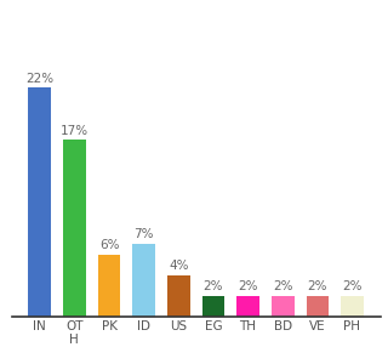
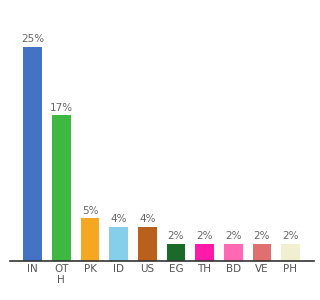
IN: 22% -> 25%
PK: 6% -> 5%
ID: 7% -> 4%
